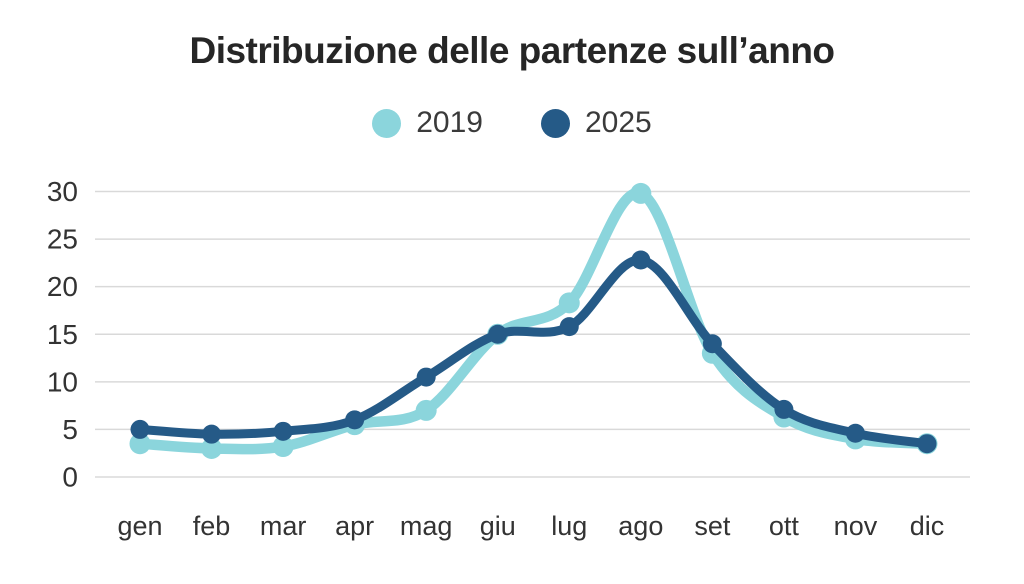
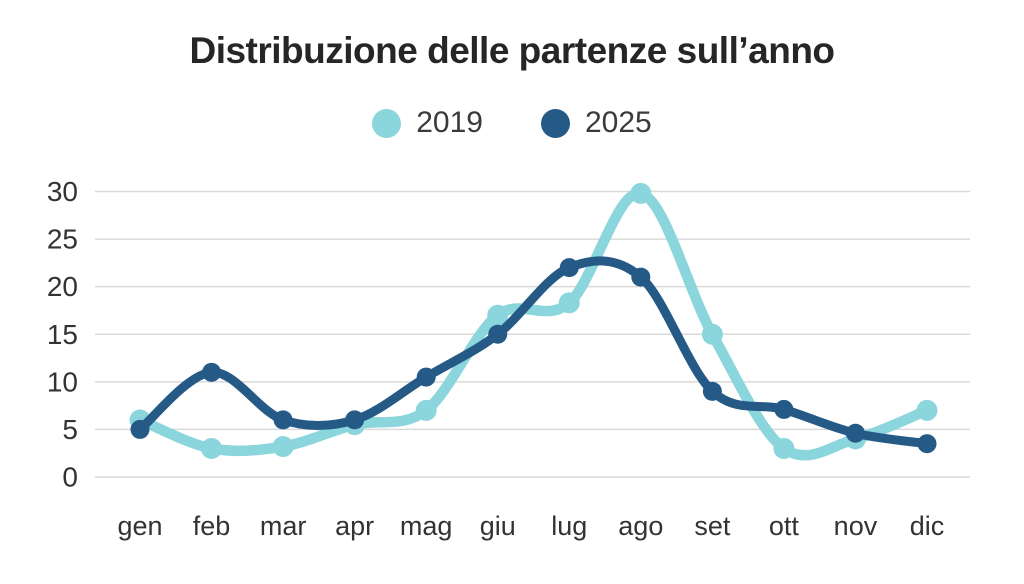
2019/gen: 4 -> 6
2025/feb: 4 -> 11
2025/mar: 5 -> 6
2019/giu: 15 -> 17
2025/lug: 16 -> 22
2025/ago: 23 -> 21
2019/set: 13 -> 15
2025/set: 14 -> 9
2019/ott: 6 -> 3
2019/dic: 4 -> 7
